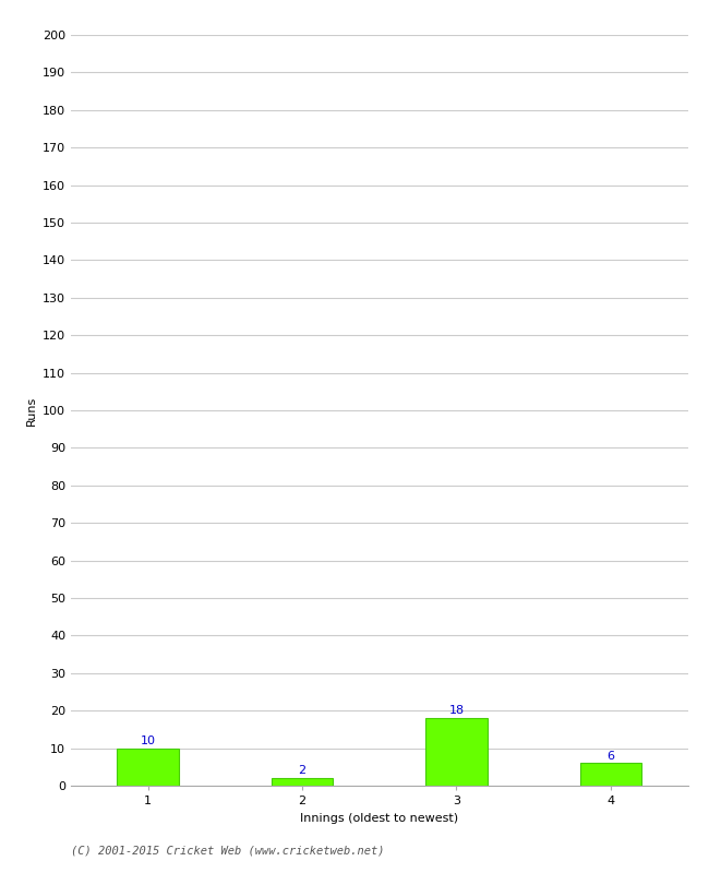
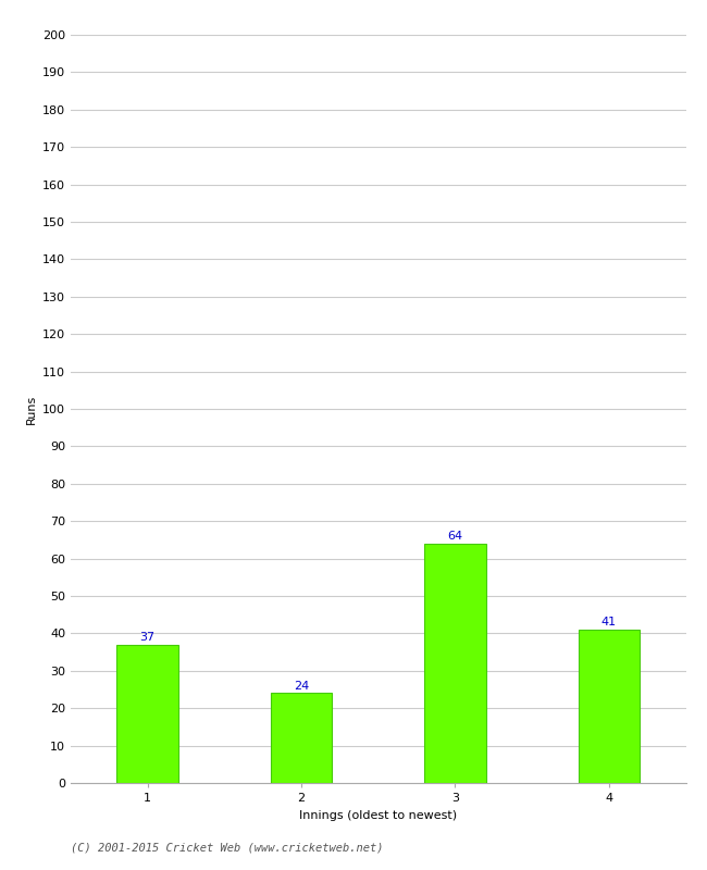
1: 10 -> 37
2: 2 -> 24
3: 18 -> 64
4: 6 -> 41
